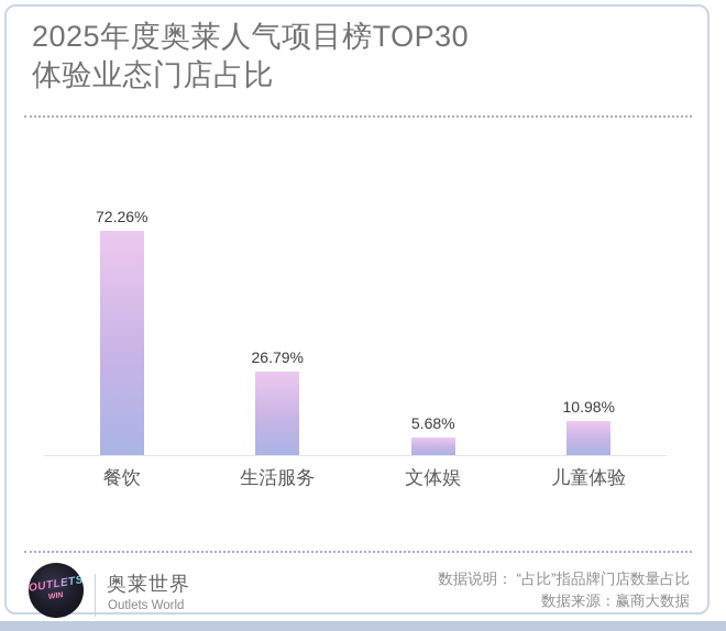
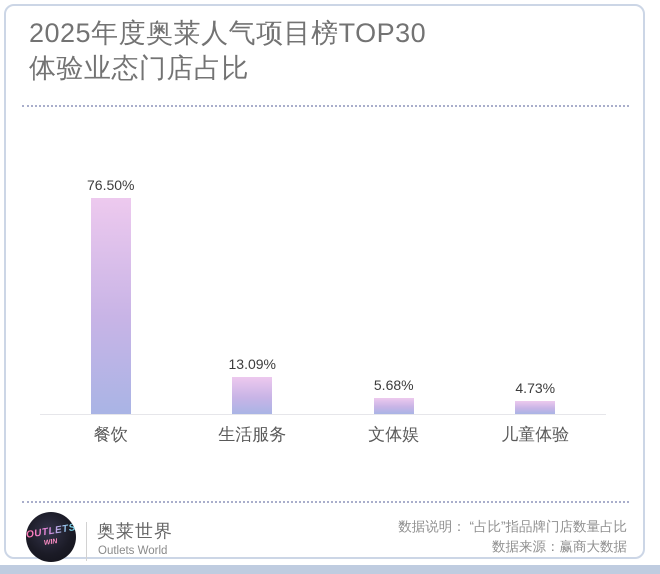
餐饮: 72.26% -> 76.50%
生活服务: 26.79% -> 13.09%
儿童体验: 10.98% -> 4.73%
